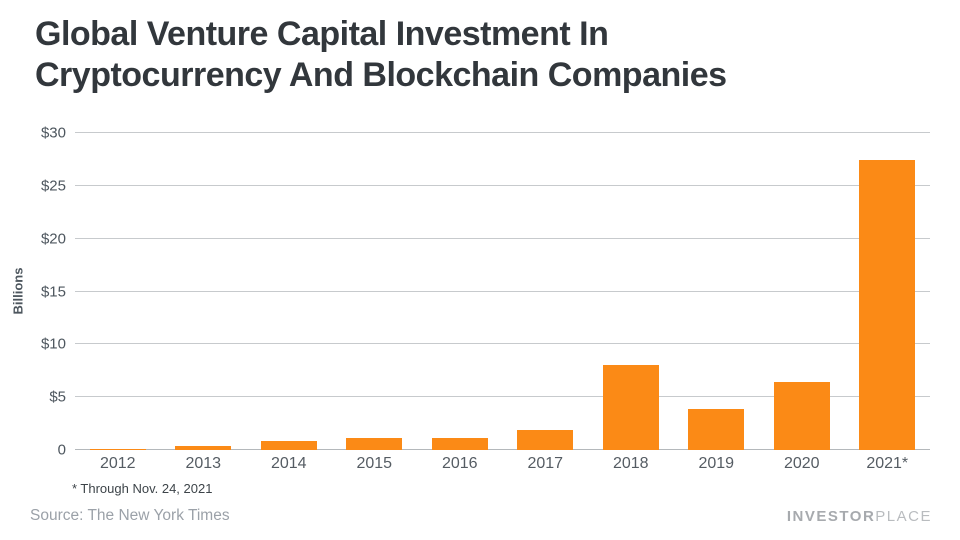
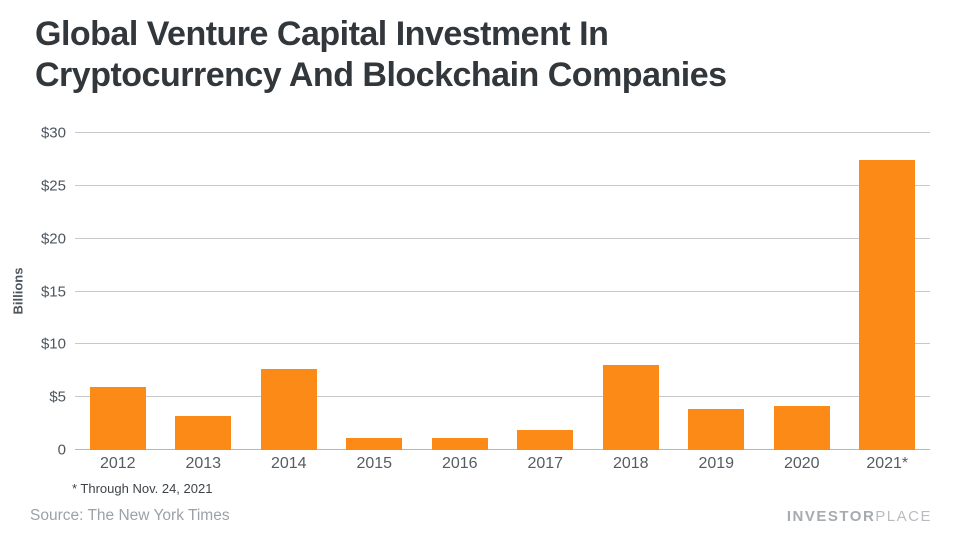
2012: $0.1 -> $6.0
2013: $0.4 -> $3.2
2014: $0.9 -> $7.7
2020: $6.4 -> $4.2
